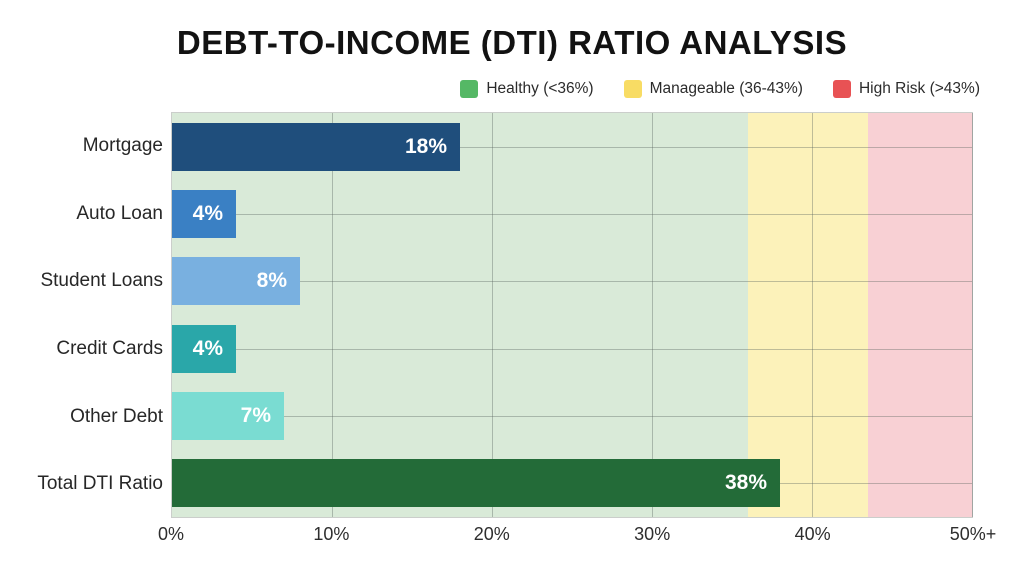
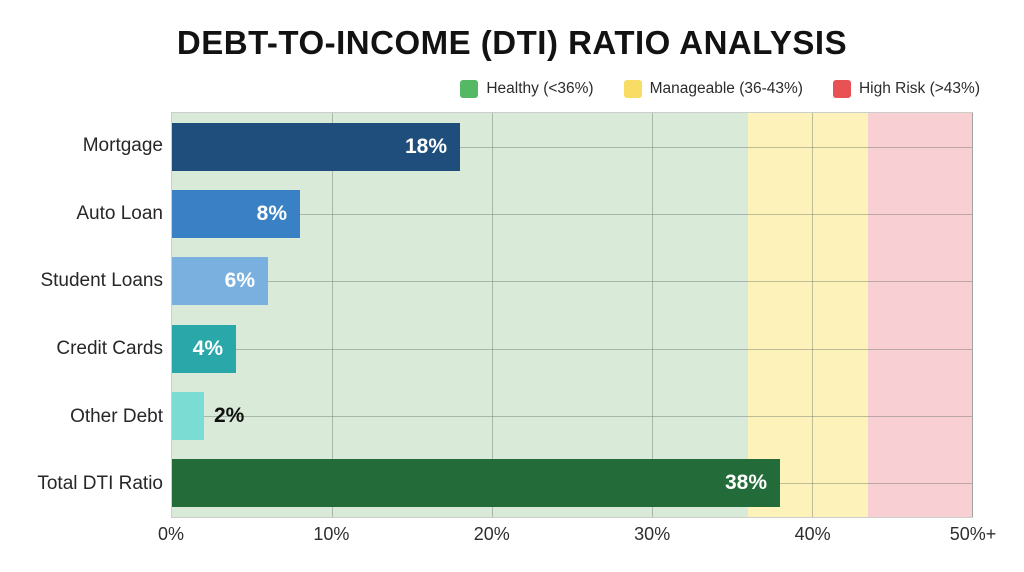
Auto Loan: 4% -> 8%
Student Loans: 8% -> 6%
Other Debt: 7% -> 2%
